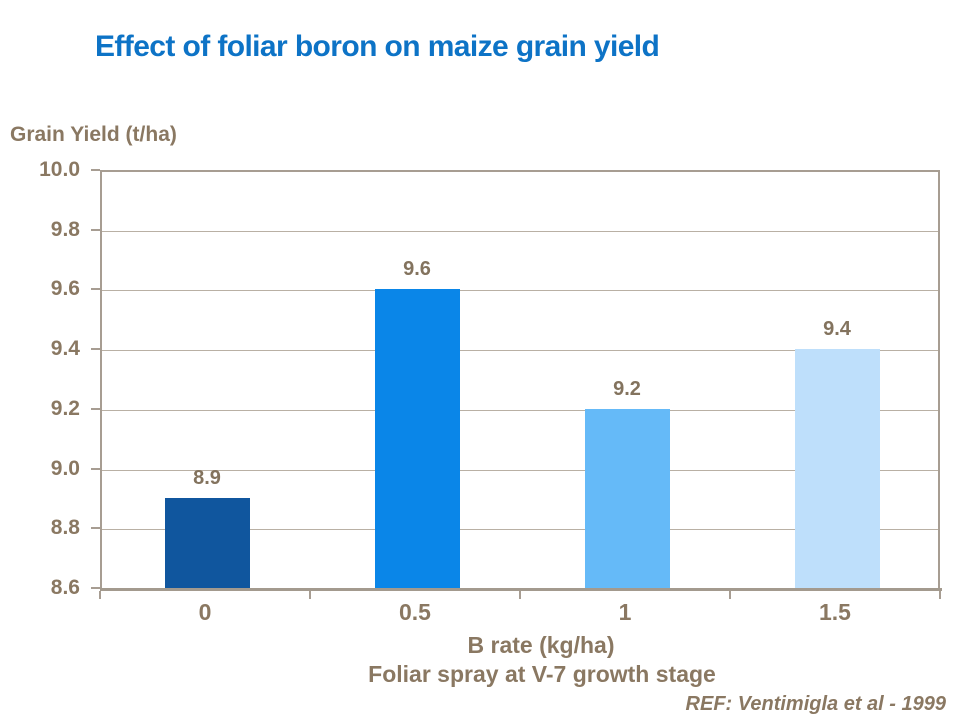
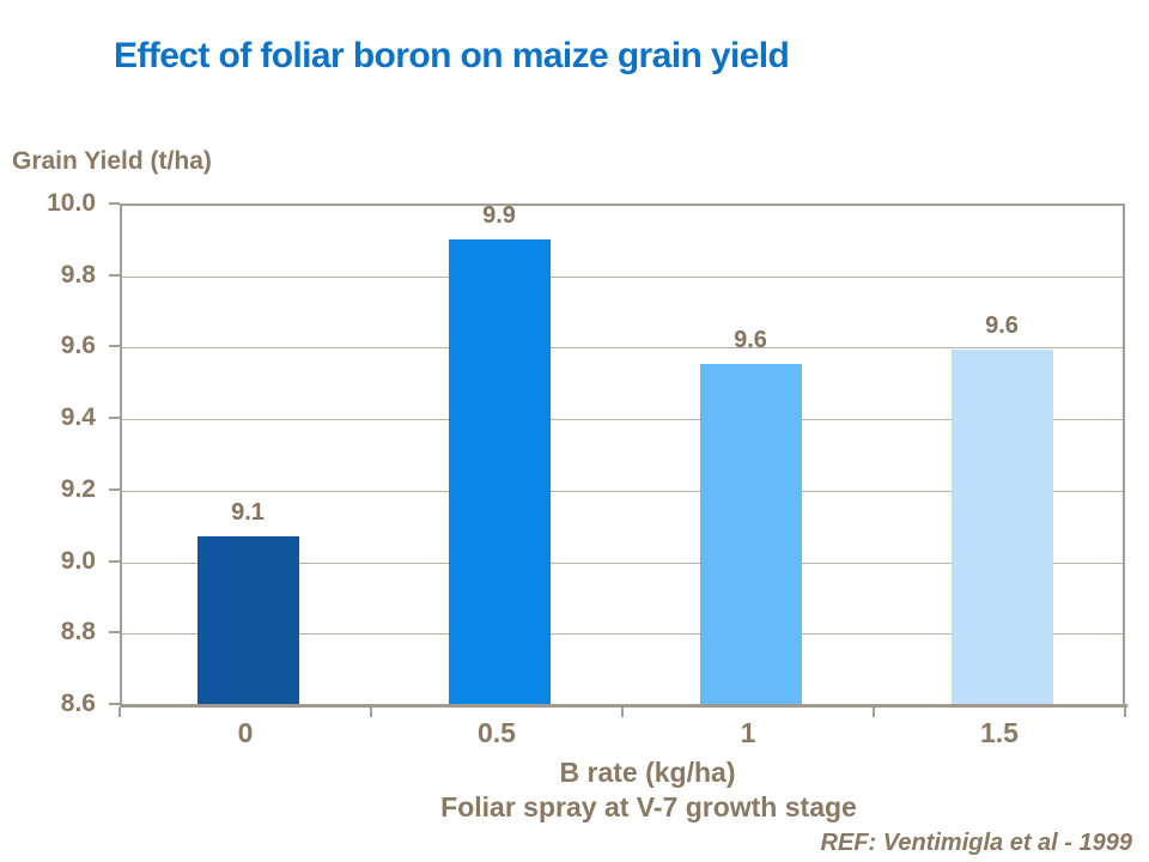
0: 8.9 -> 9.1
0.5: 9.6 -> 9.9
1: 9.2 -> 9.6
1.5: 9.4 -> 9.6
